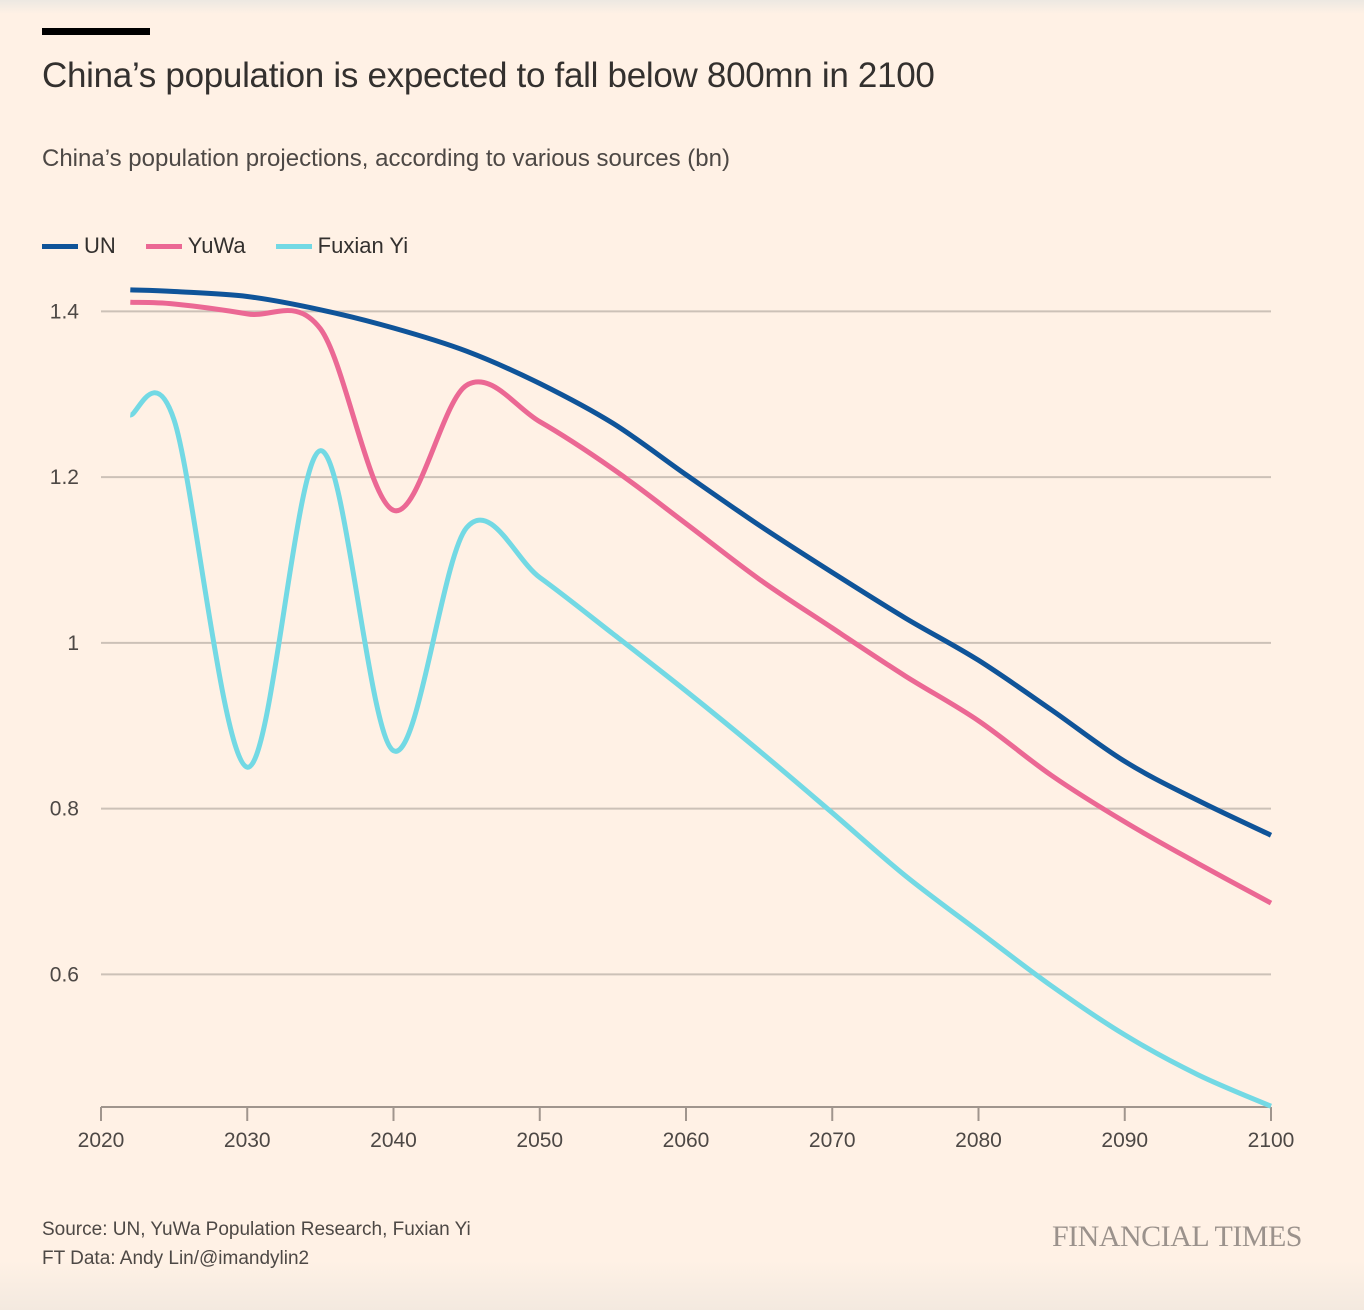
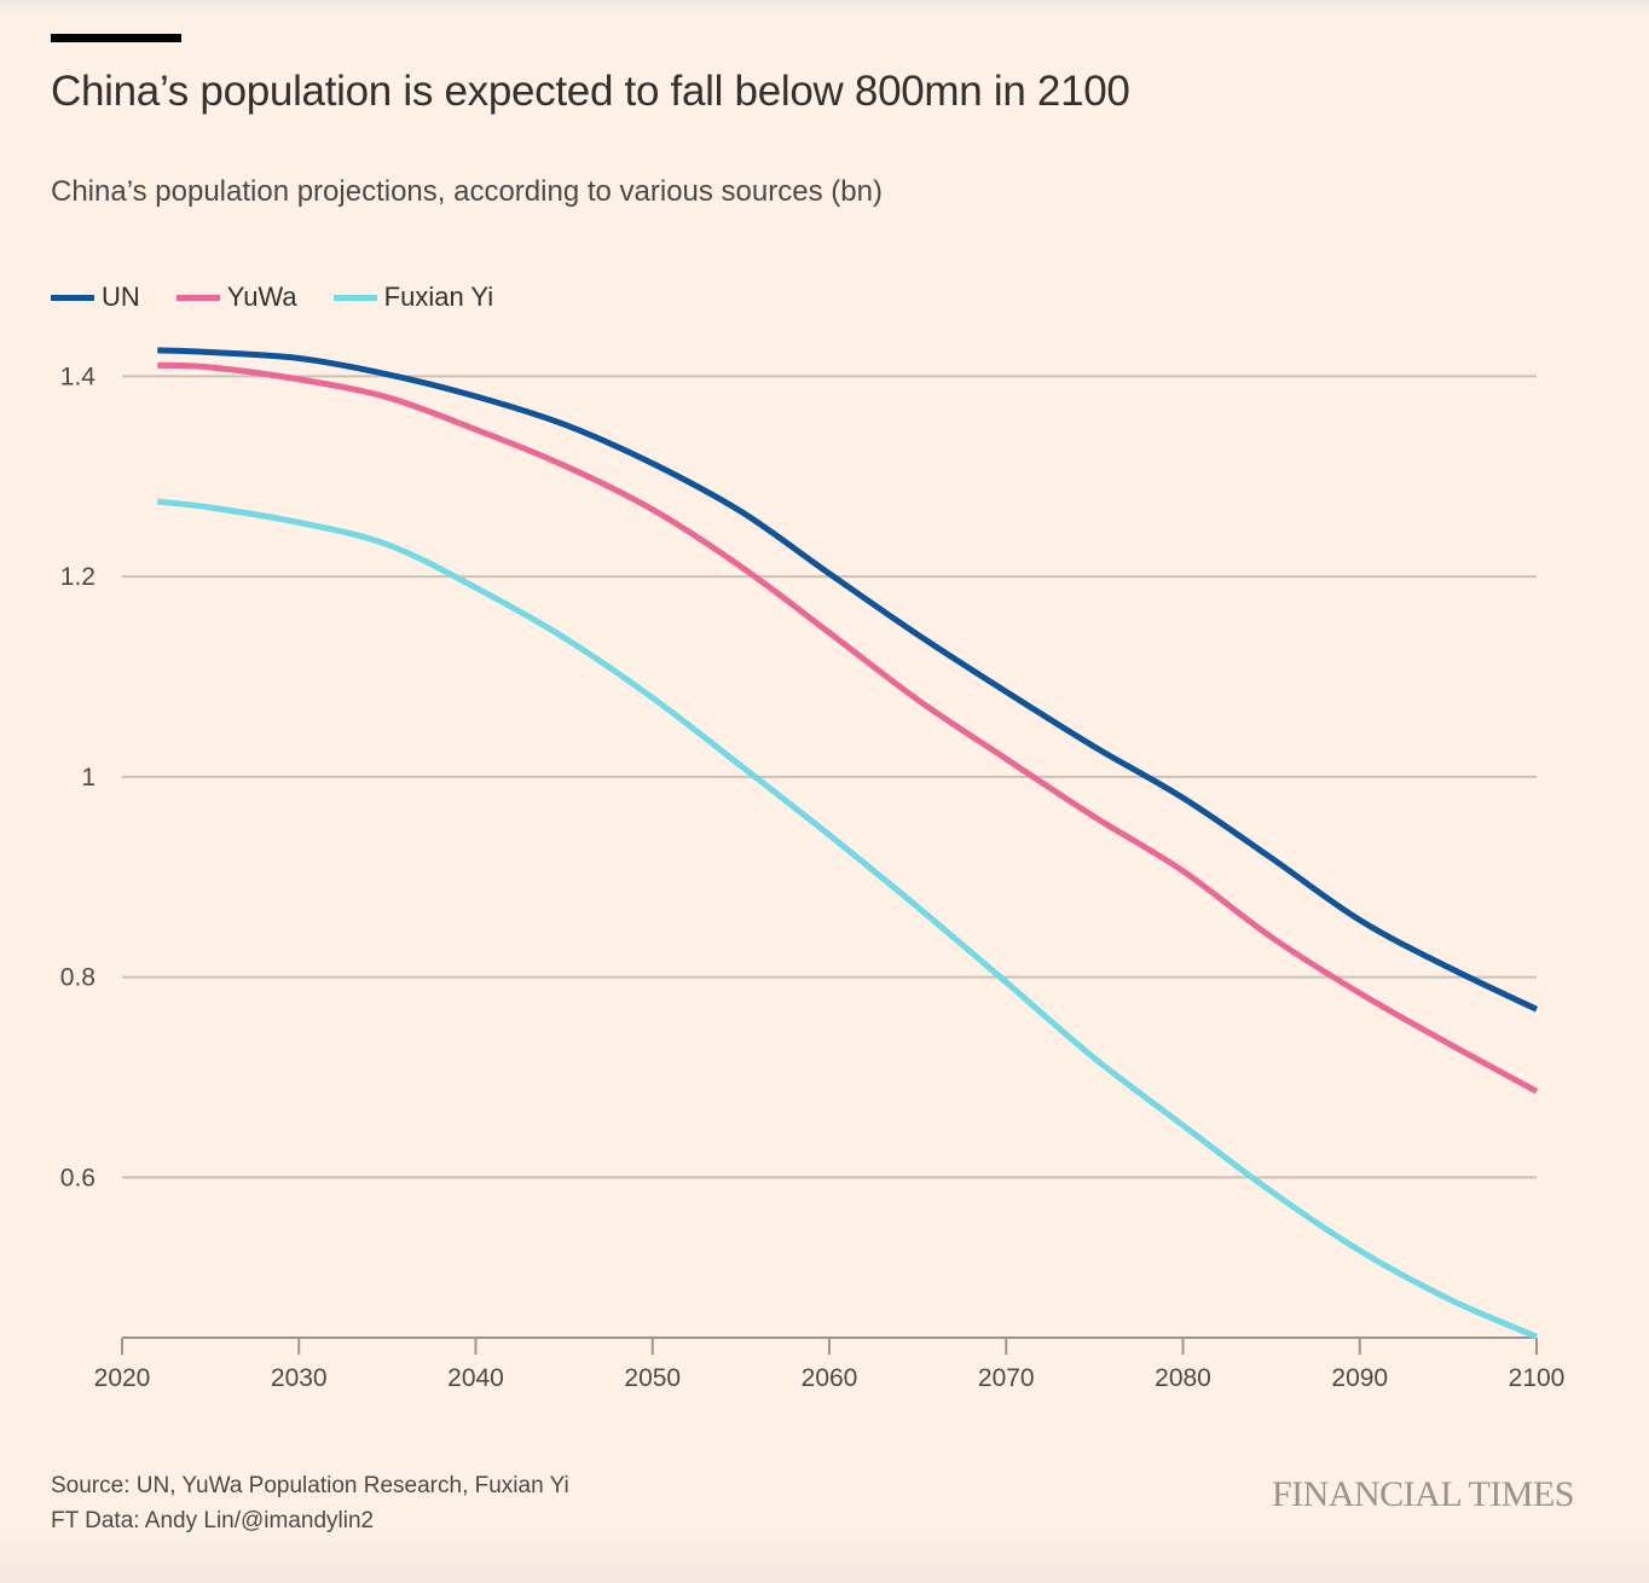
Fuxian Yi/2030: 0.85 -> 1.25
YuWa/2040: 1.16 -> 1.35
Fuxian Yi/2040: 0.87 -> 1.19
